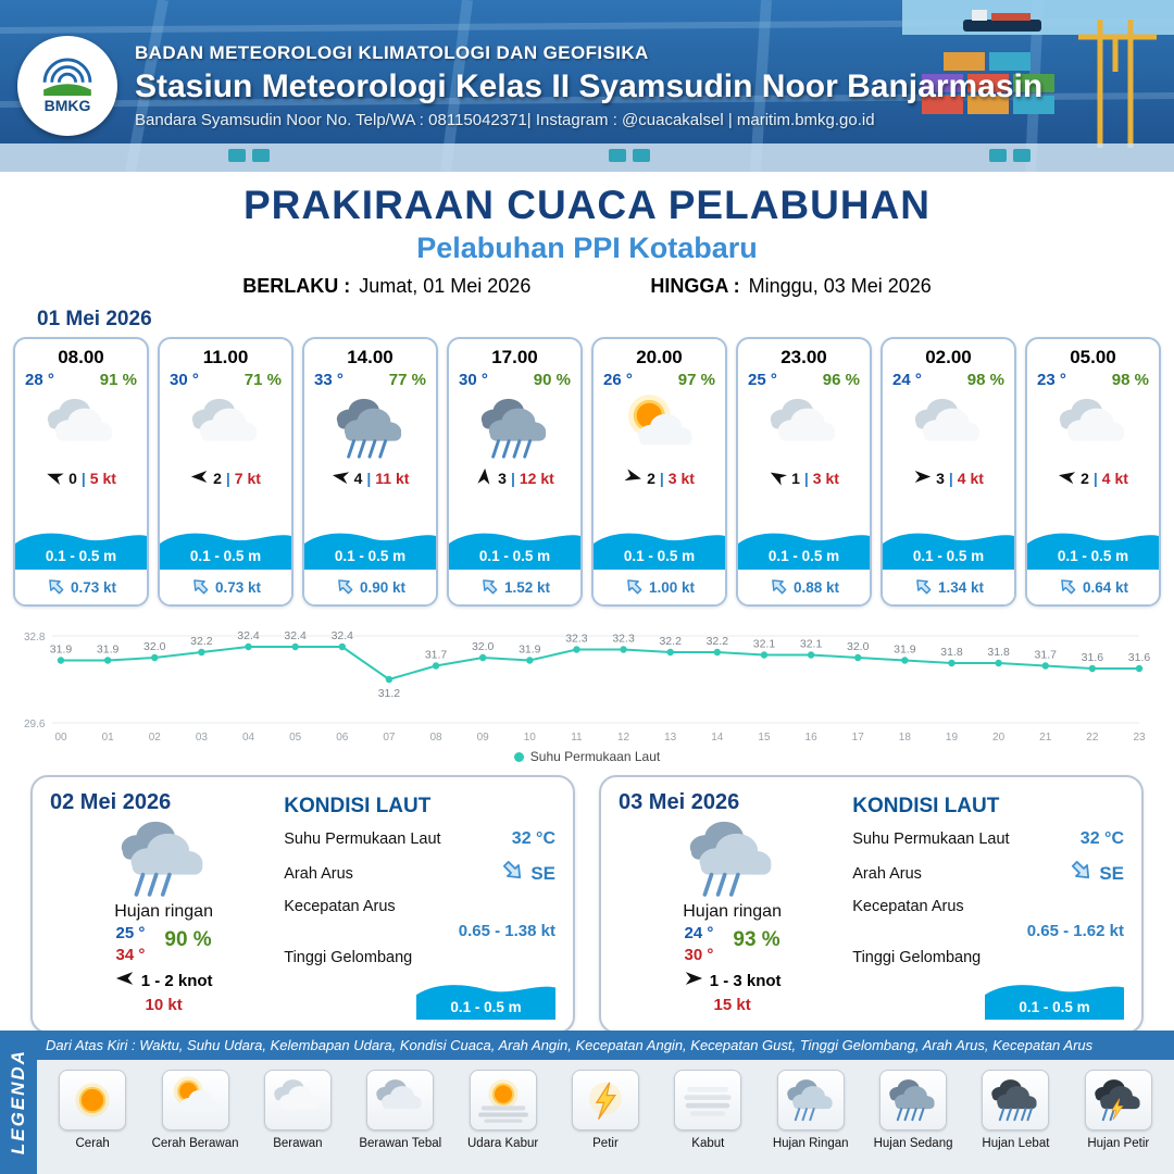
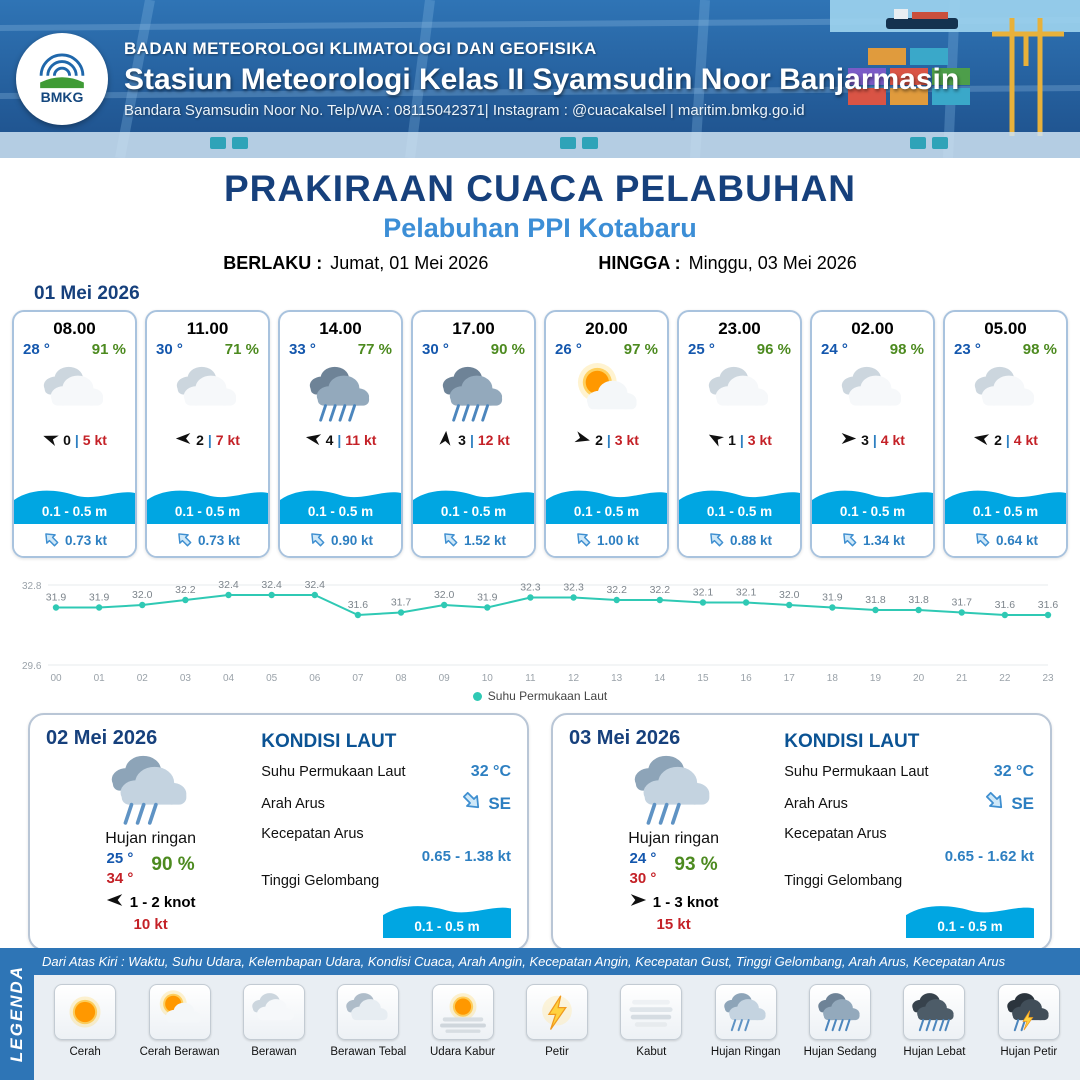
07: 31.2 -> 31.6
